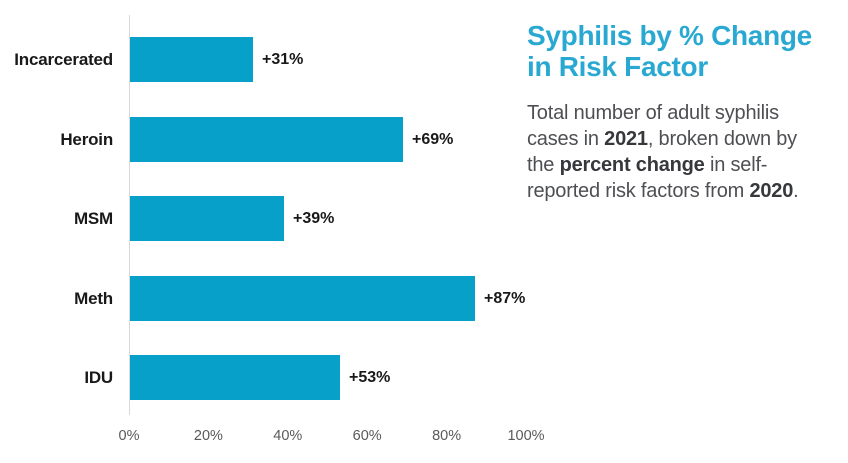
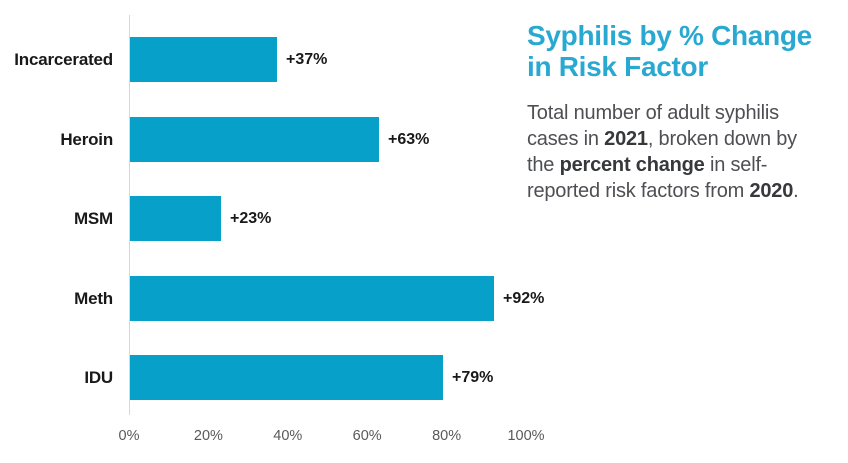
Incarcerated: +31% -> +37%
Heroin: +69% -> +63%
MSM: +39% -> +23%
Meth: +87% -> +92%
IDU: +53% -> +79%
